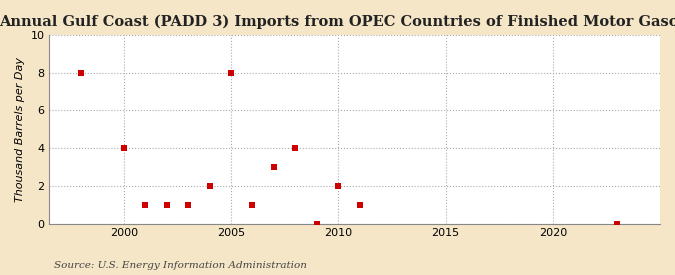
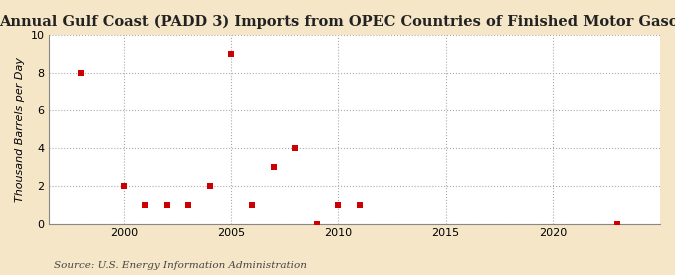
2000: 4 -> 2
2005: 8 -> 9
2010: 2 -> 1
